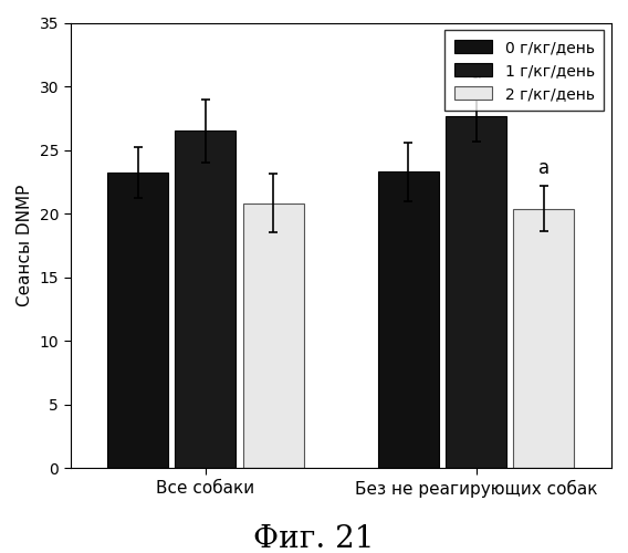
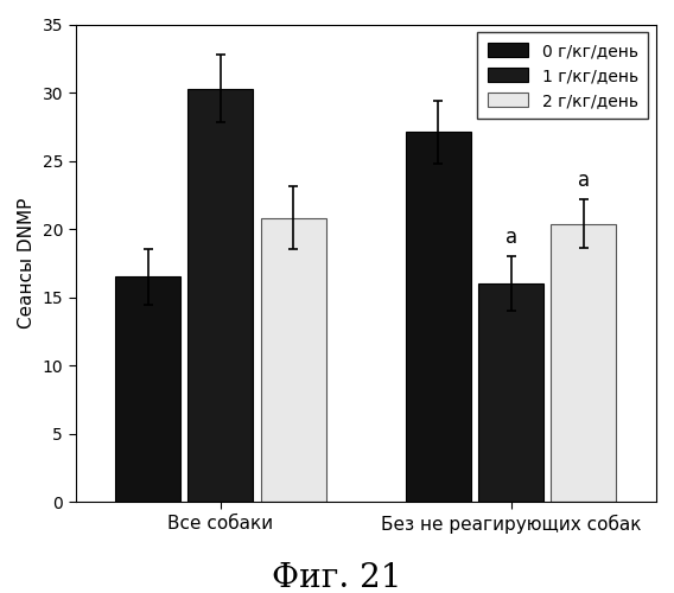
0 г/кг/день/Все собаки: 23.2 -> 16.5
1 г/кг/день/Все собаки: 26.5 -> 30.3
0 г/кг/день/Без не реагирующих собак: 23.3 -> 27.1
1 г/кг/день/Без не реагирующих собак: 27.7 -> 16.0
